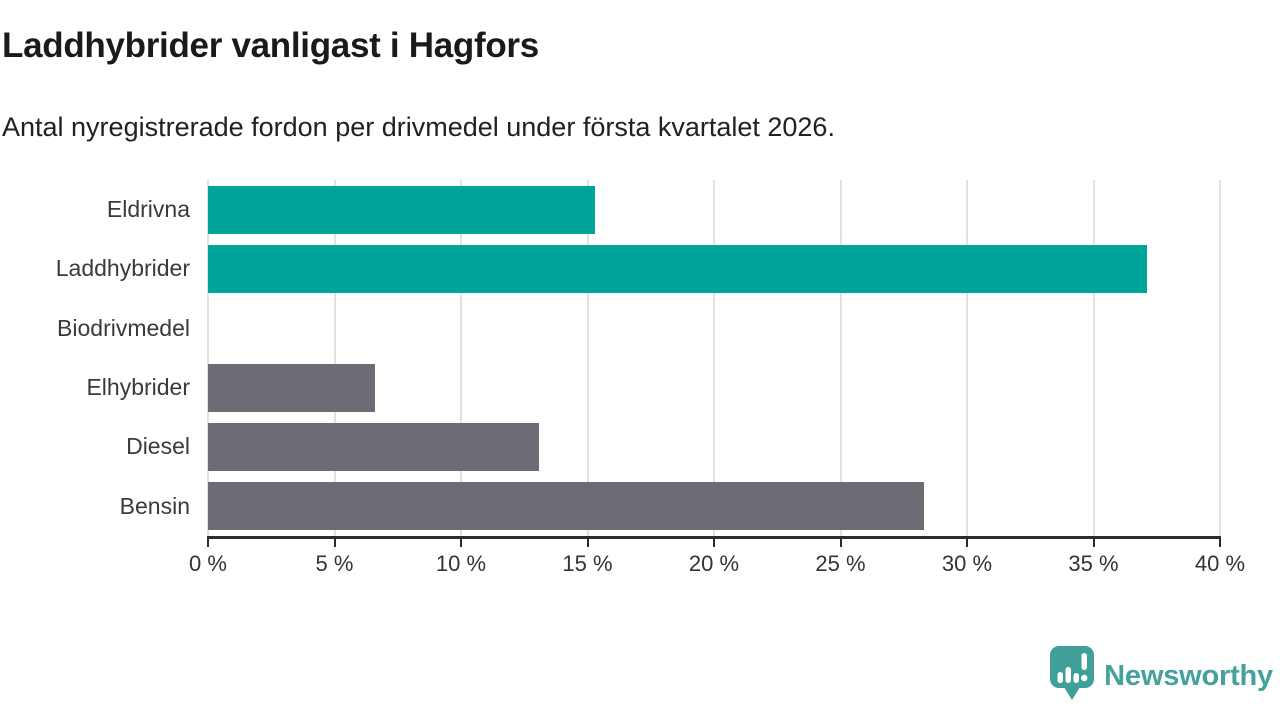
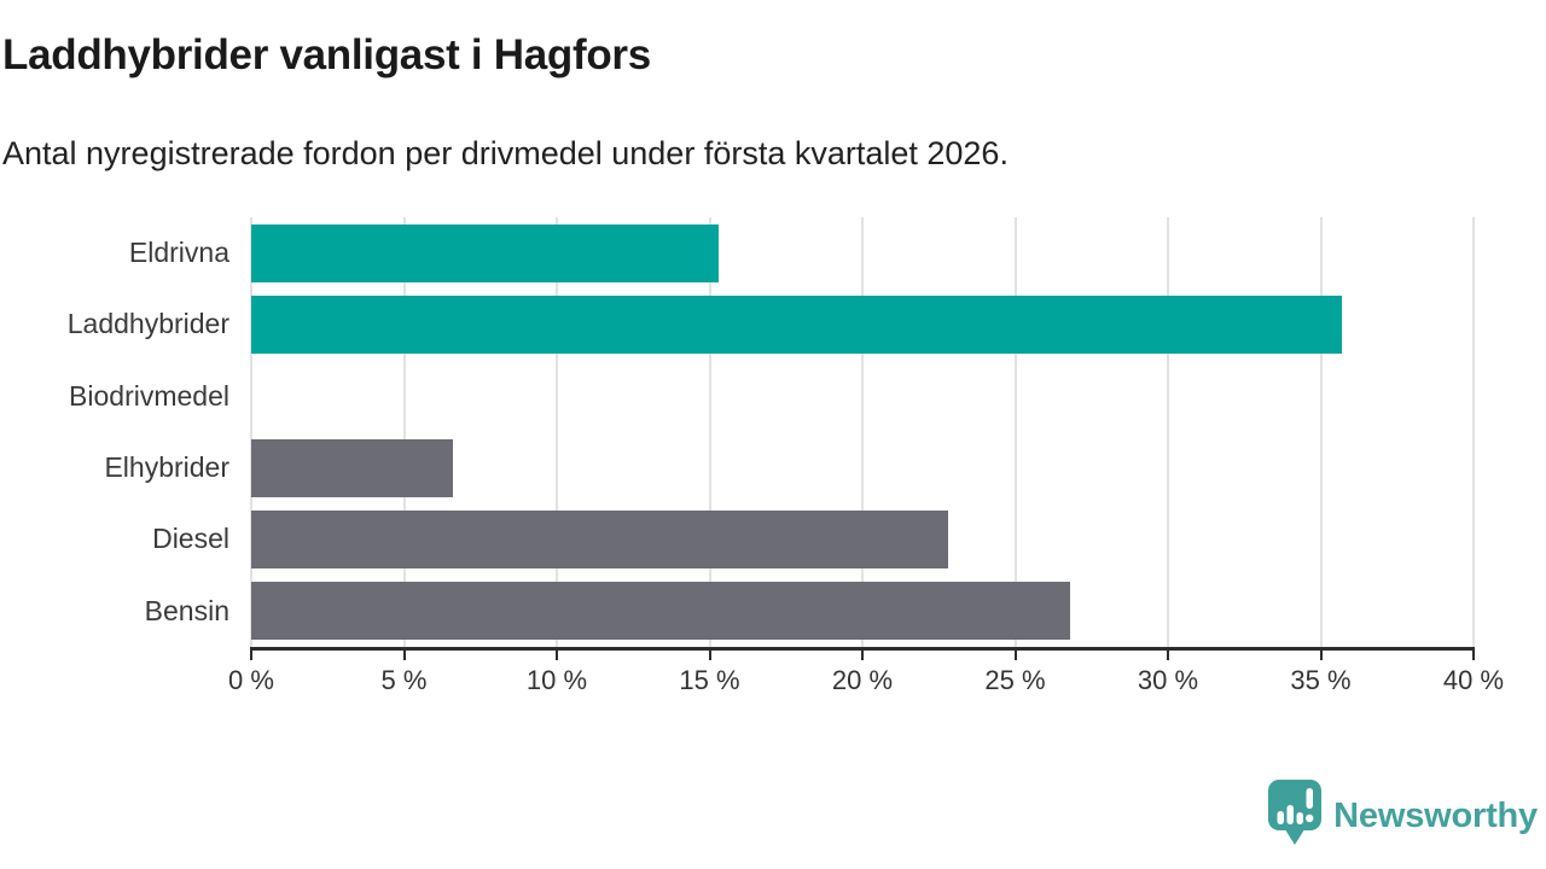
Laddhybrider: 37.1% -> 35.7%
Diesel: 13.1% -> 22.8%
Bensin: 28.3% -> 26.8%
